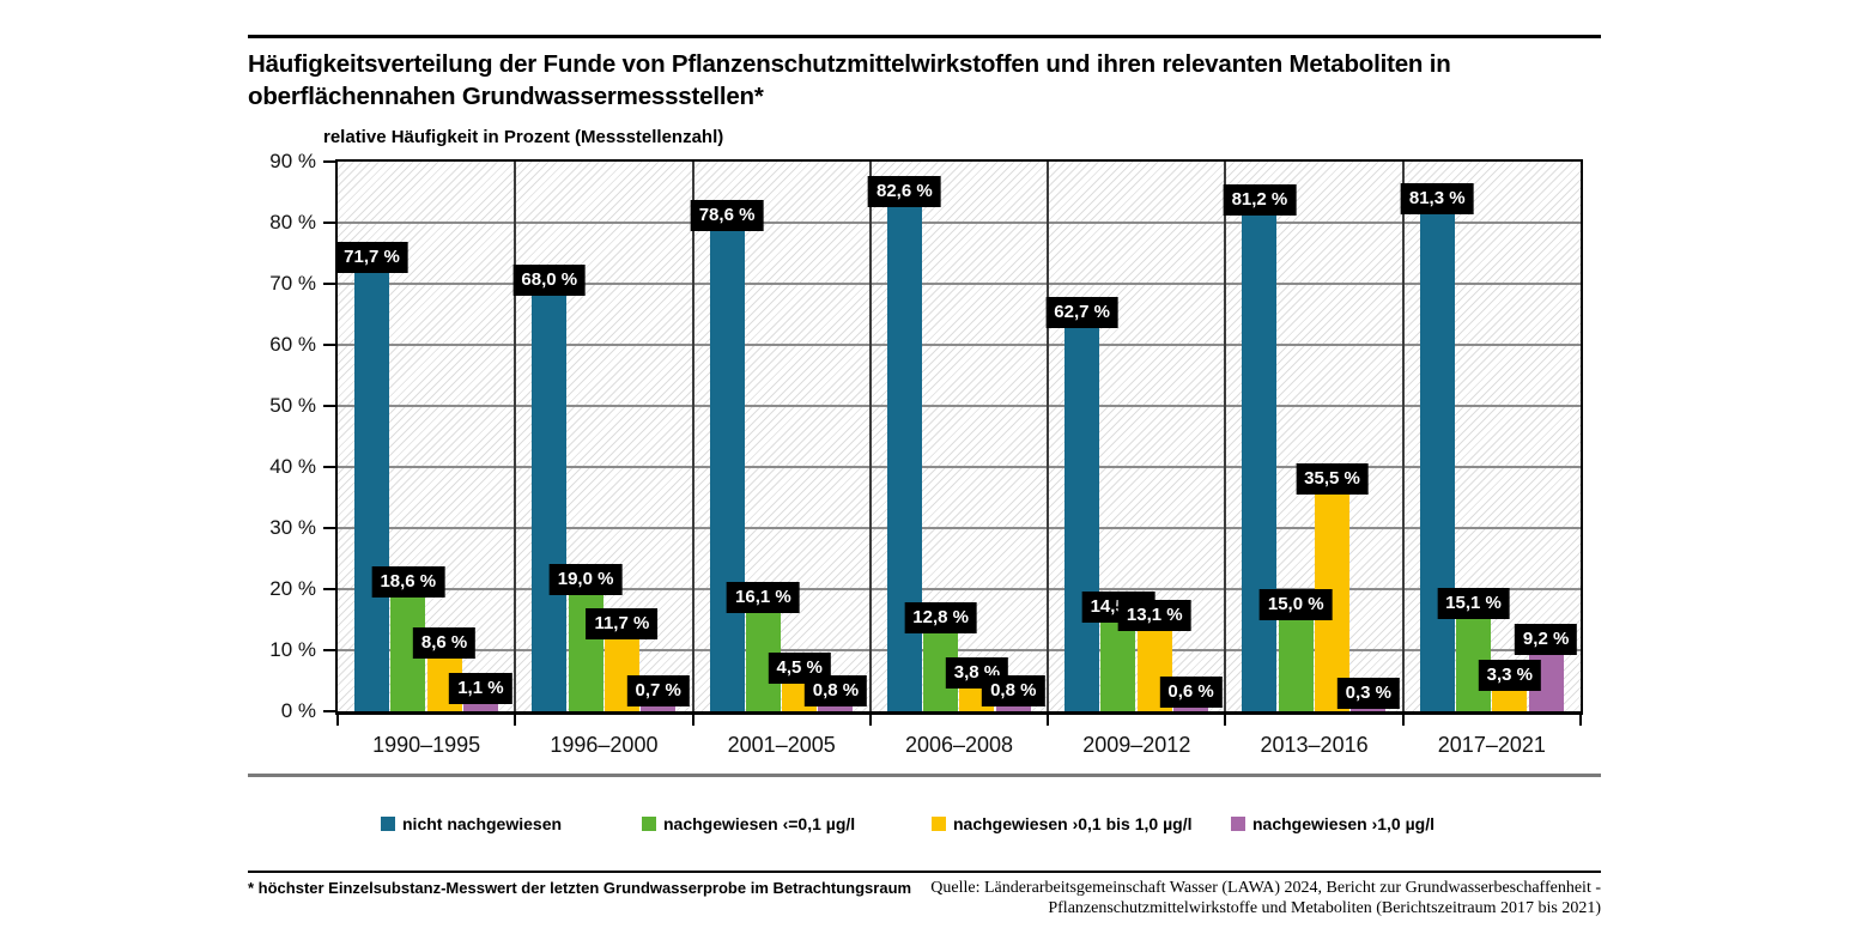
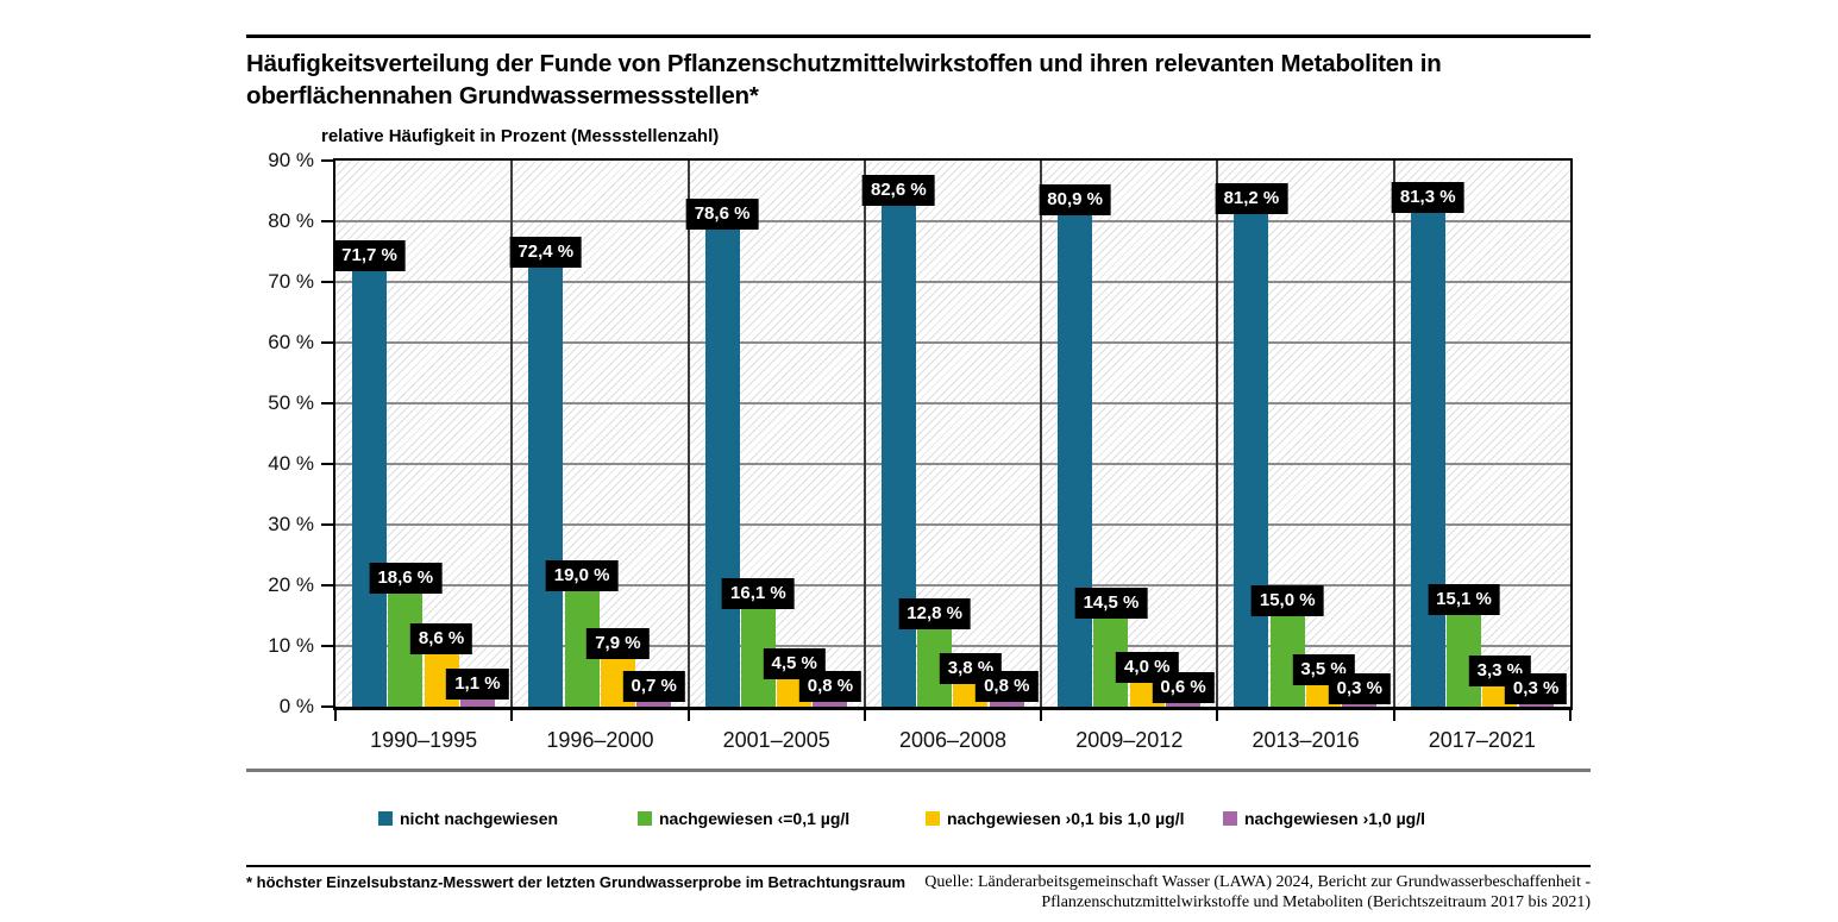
nicht nachgewiesen/1996–2000: 68,0 -> 72,4
nachgewiesen ›0,1 bis 1,0 µg/l/1996–2000: 11,7 -> 7,9
nicht nachgewiesen/2009–2012: 62,7 -> 80,9
nachgewiesen ›0,1 bis 1,0 µg/l/2009–2012: 13,1 -> 4,0
nachgewiesen ›0,1 bis 1,0 µg/l/2013–2016: 35,5 -> 3,5
nachgewiesen ›1,0 µg/l/2017–2021: 9,2 -> 0,3
